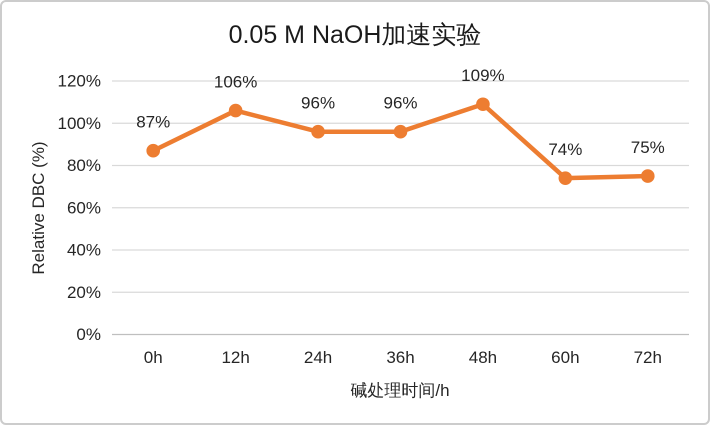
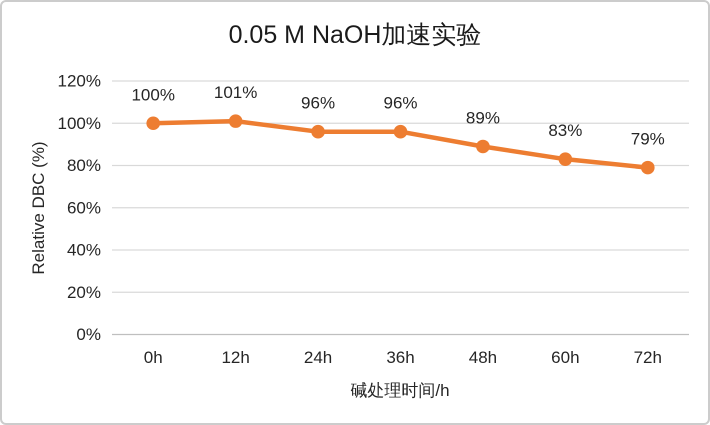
0h: 87% -> 100%
12h: 106% -> 101%
48h: 109% -> 89%
60h: 74% -> 83%
72h: 75% -> 79%
